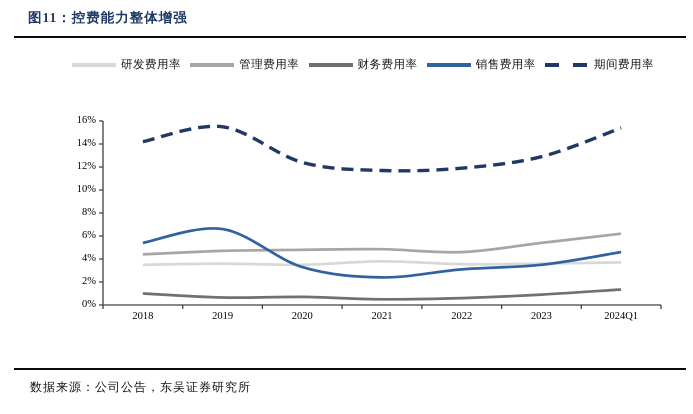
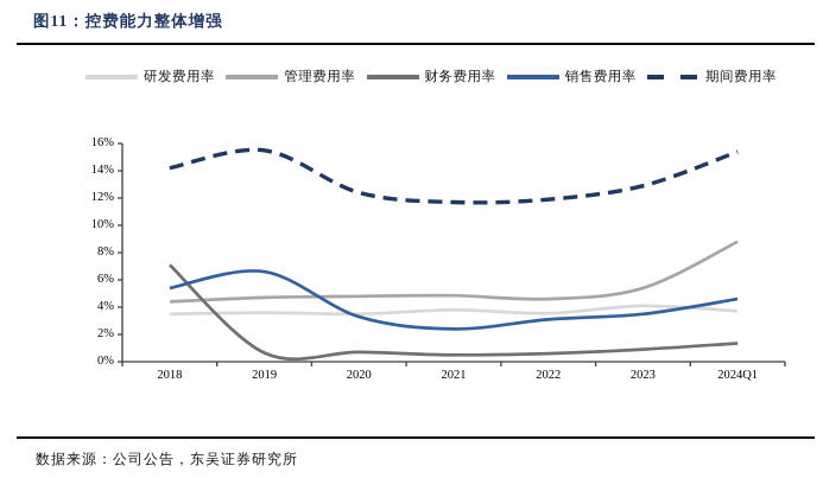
财务费用率/2018: 1.0% -> 7.1%
研发费用率/2023: 3.6% -> 4.1%
管理费用率/2024Q1: 6.2% -> 8.8%
